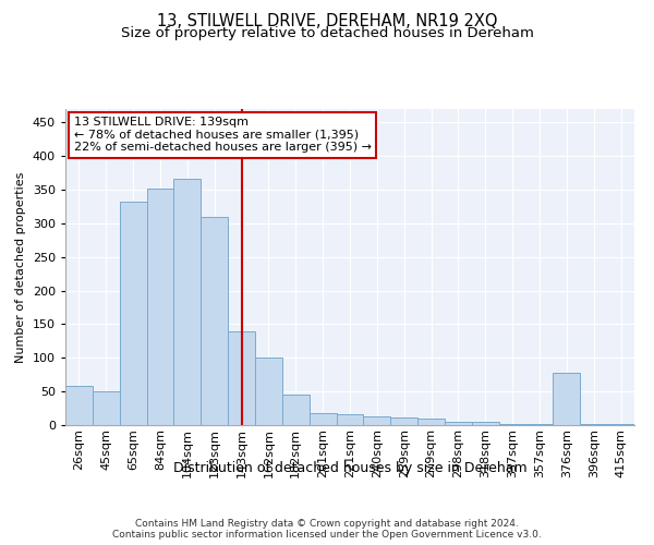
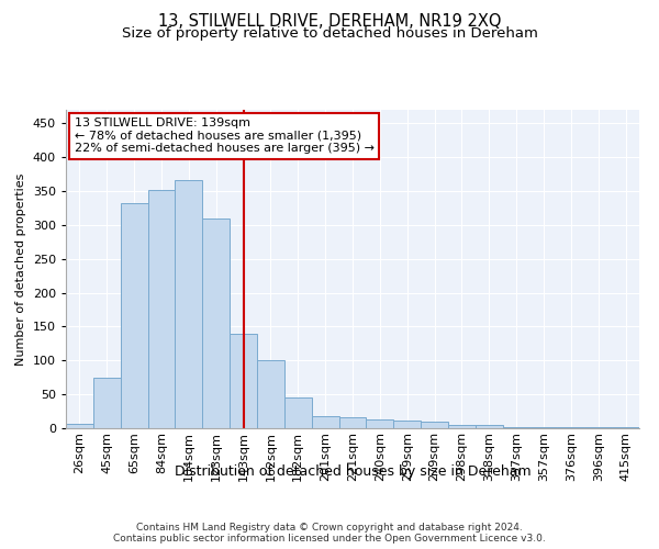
26sqm: 58 -> 7
45sqm: 50 -> 75
376sqm: 78 -> 1
